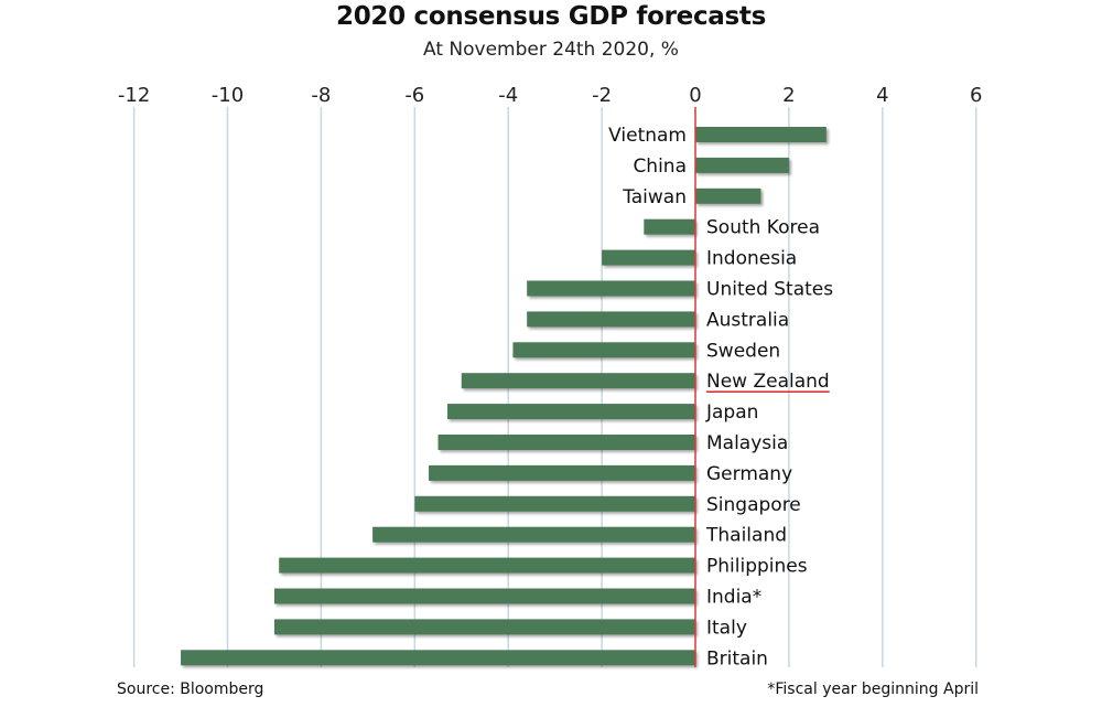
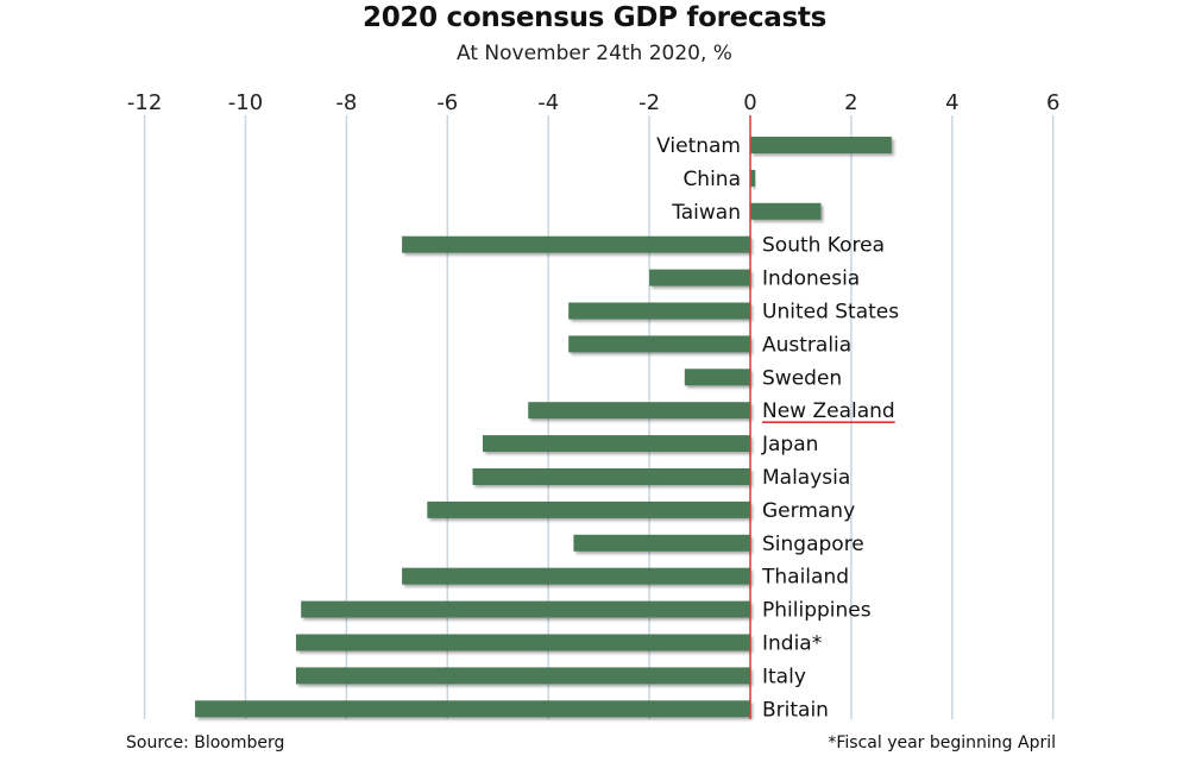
China: 2.0 -> 0.1
South Korea: -1.1 -> -6.9
Sweden: -3.9 -> -1.3
New Zealand: -5.0 -> -4.4
Germany: -5.7 -> -6.4
Singapore: -6.0 -> -3.5
